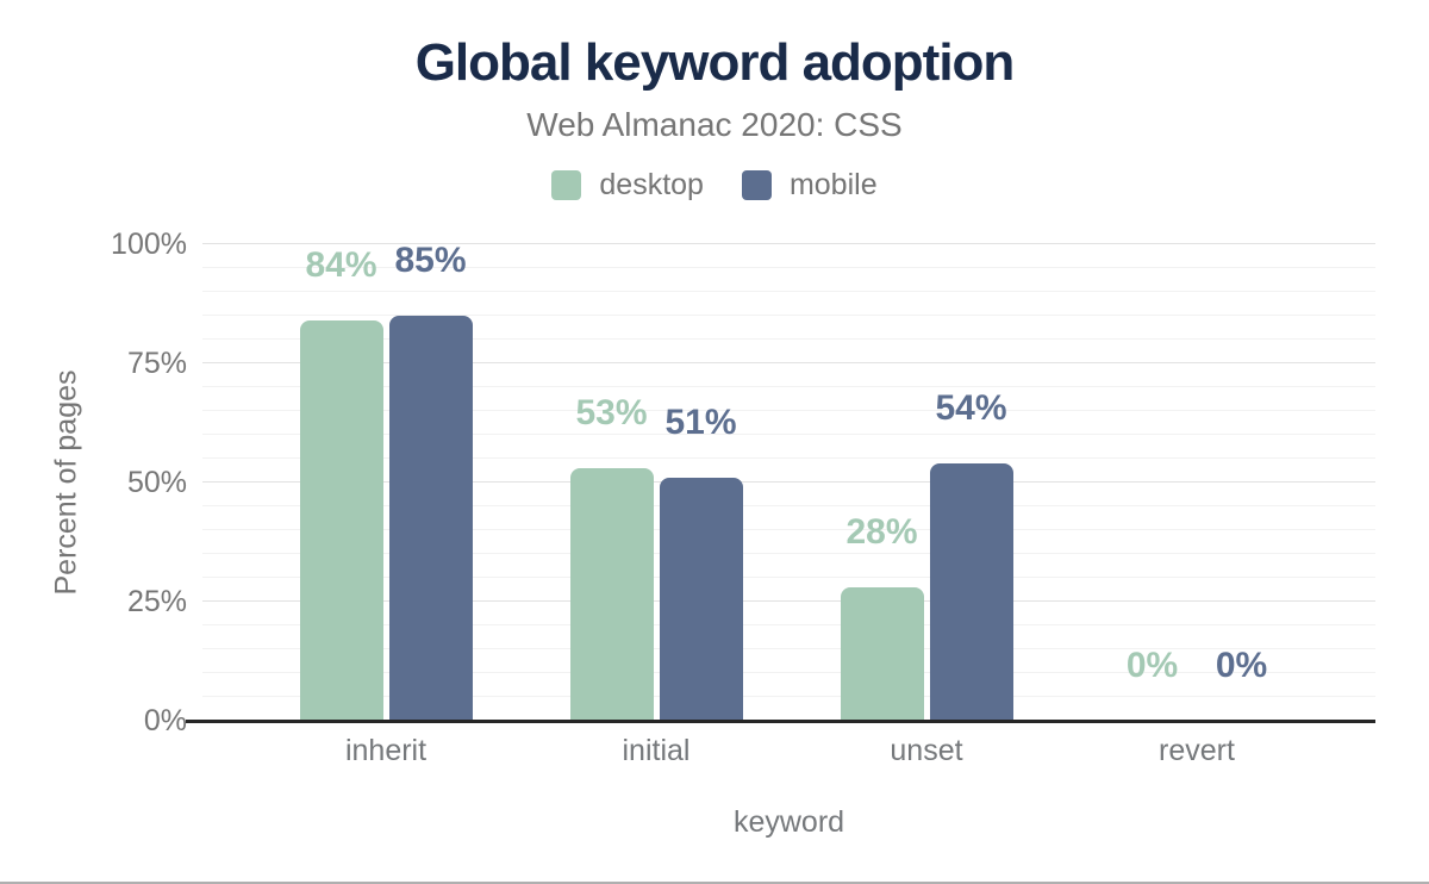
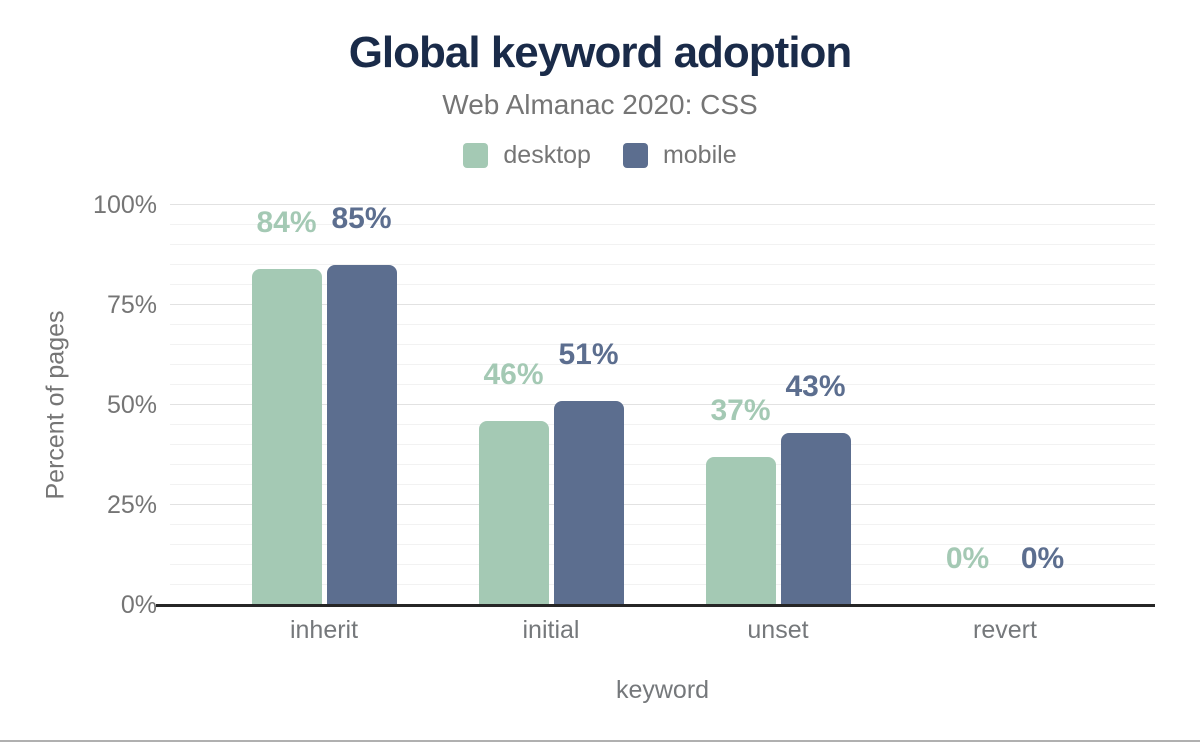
desktop/initial: 53% -> 46%
desktop/unset: 28% -> 37%
mobile/unset: 54% -> 43%
